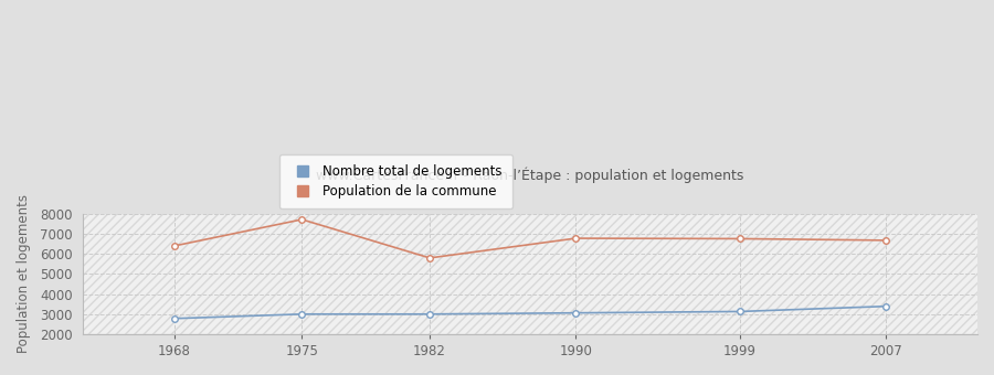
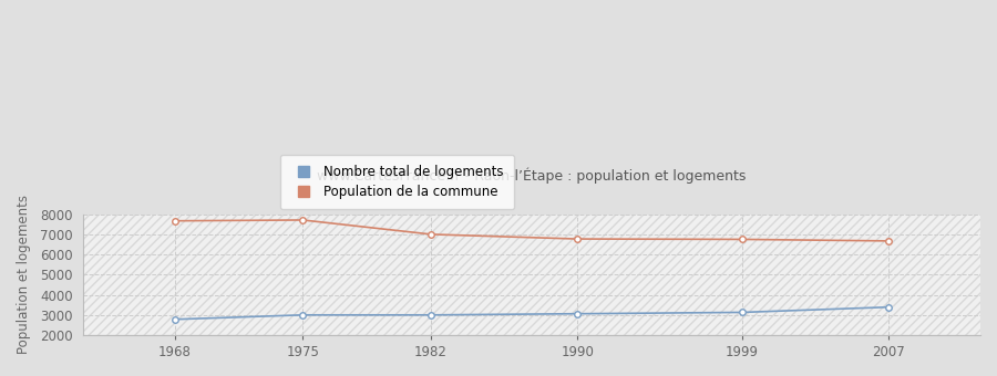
Population de la commune/1968: 6400 -> 7700
Population de la commune/1982: 5800 -> 7000
